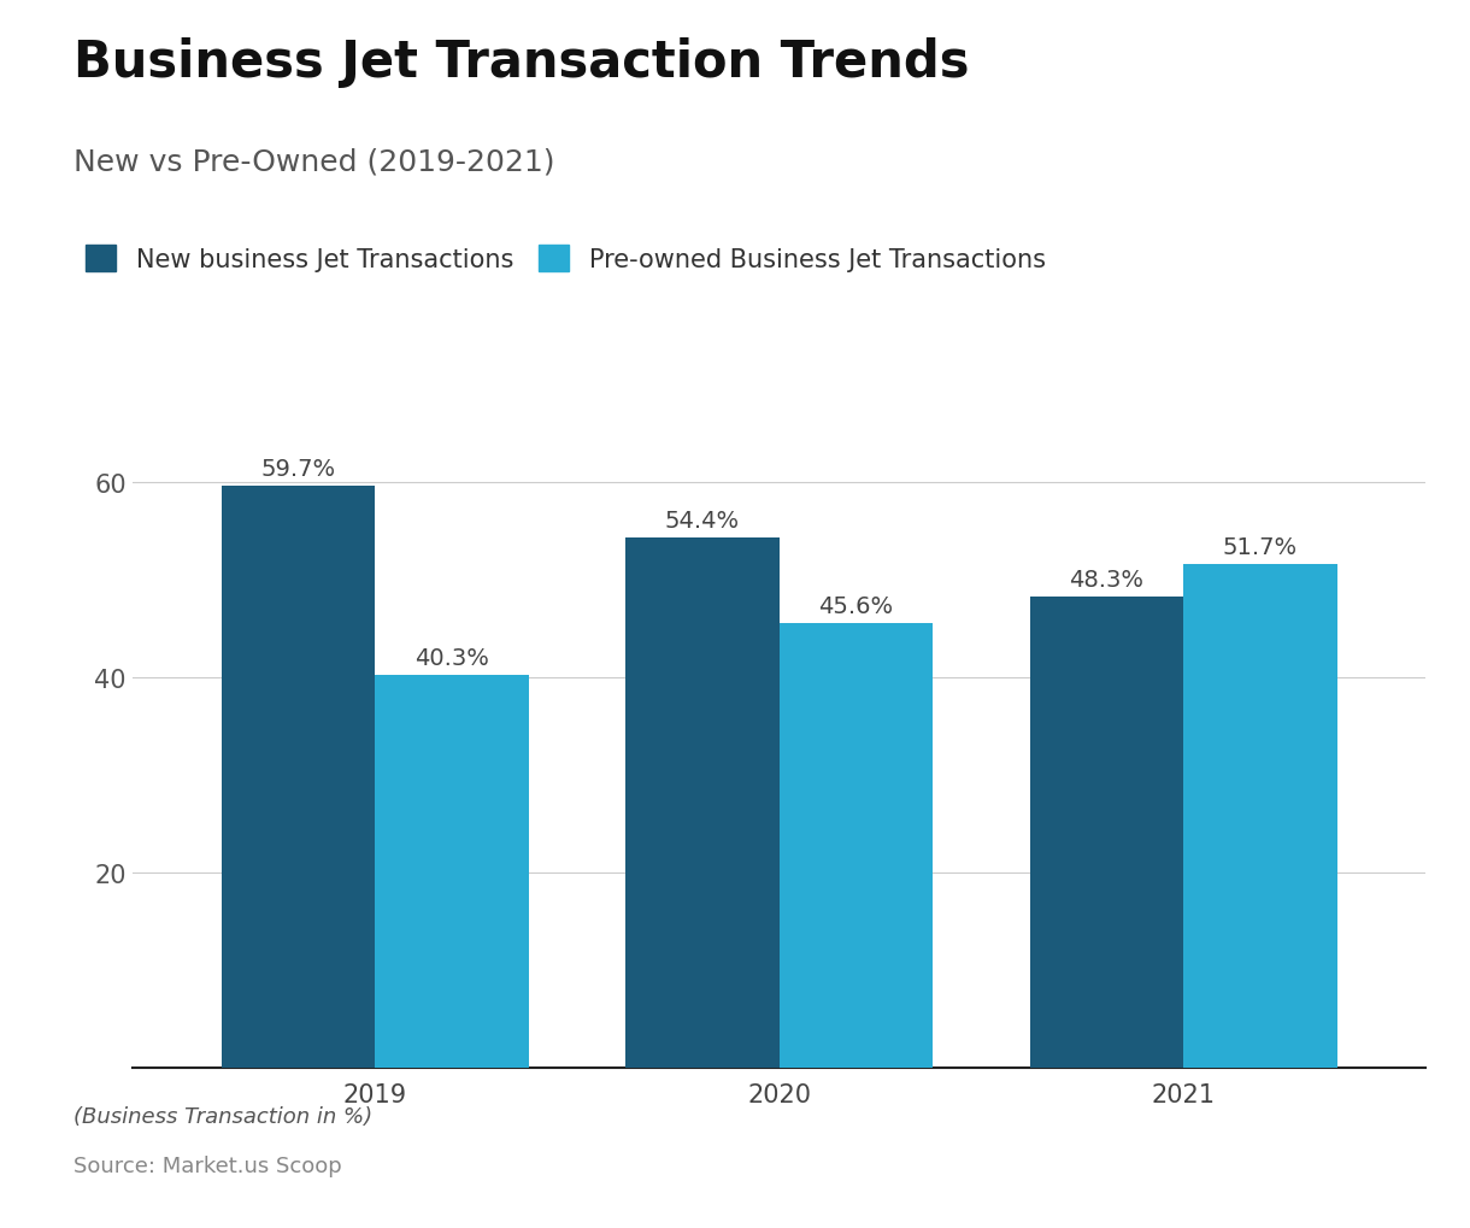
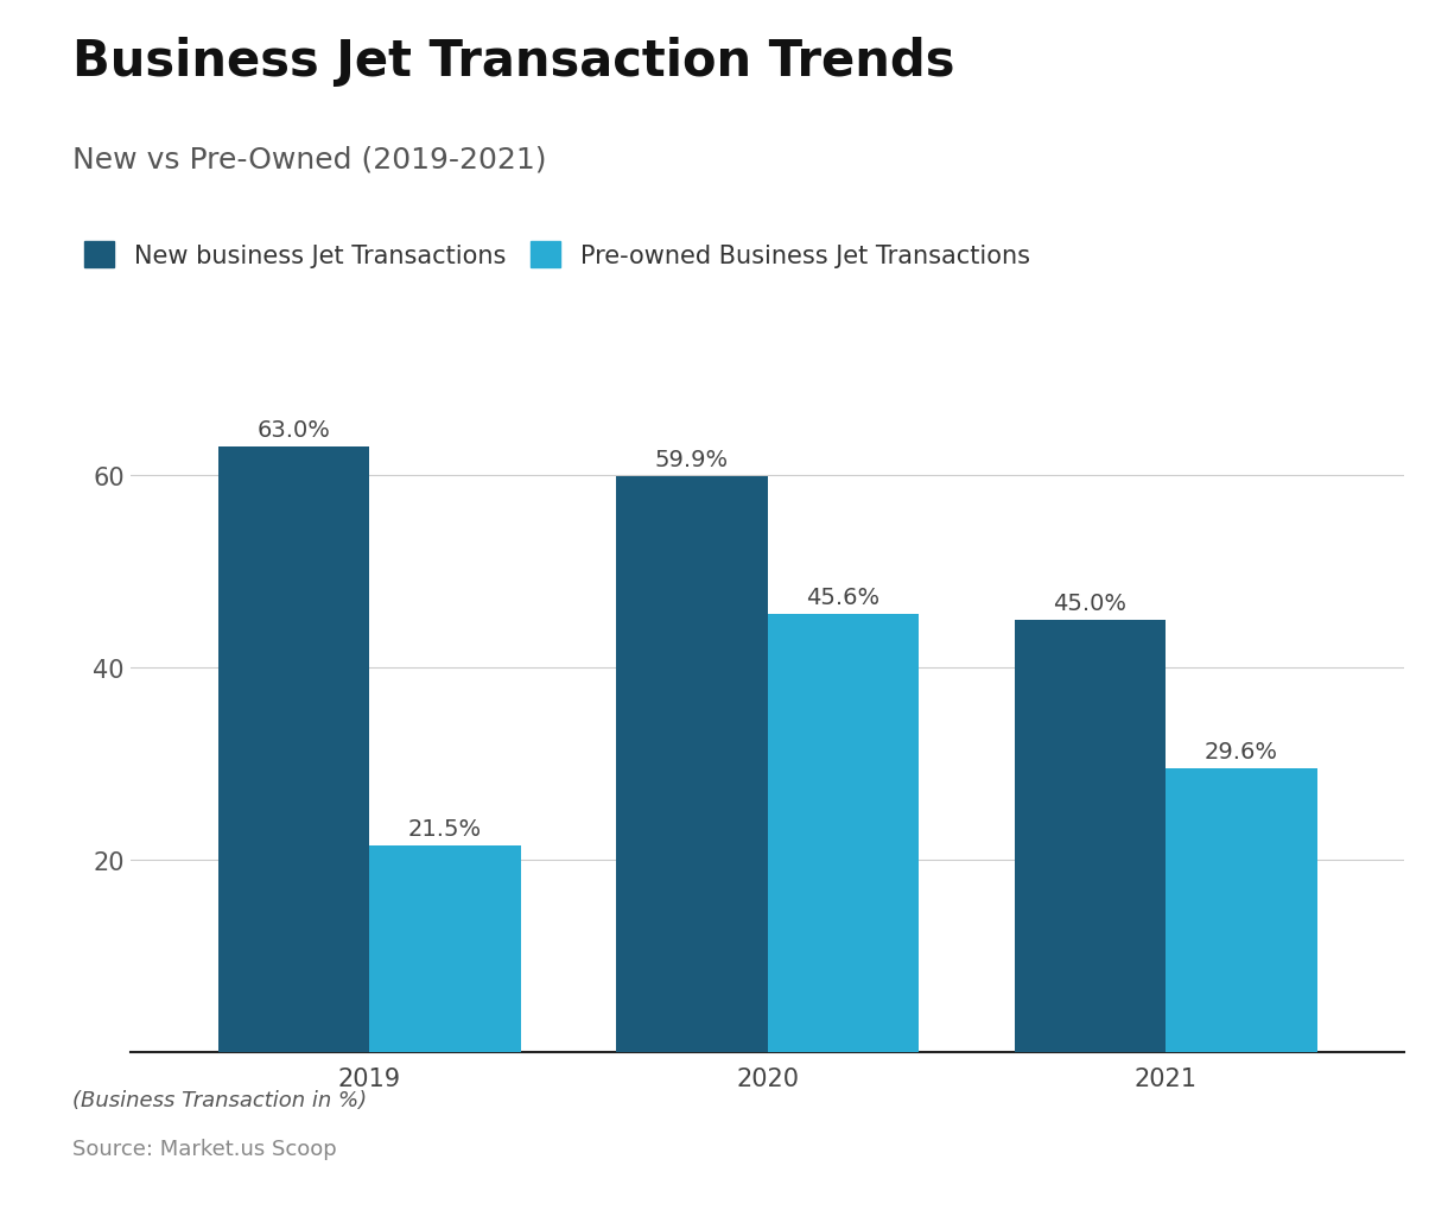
New business Jet Transactions/2019: 59.7% -> 63.0%
Pre-owned Business Jet Transactions/2019: 40.3% -> 21.5%
New business Jet Transactions/2020: 54.4% -> 59.9%
New business Jet Transactions/2021: 48.3% -> 45.0%
Pre-owned Business Jet Transactions/2021: 51.7% -> 29.6%
